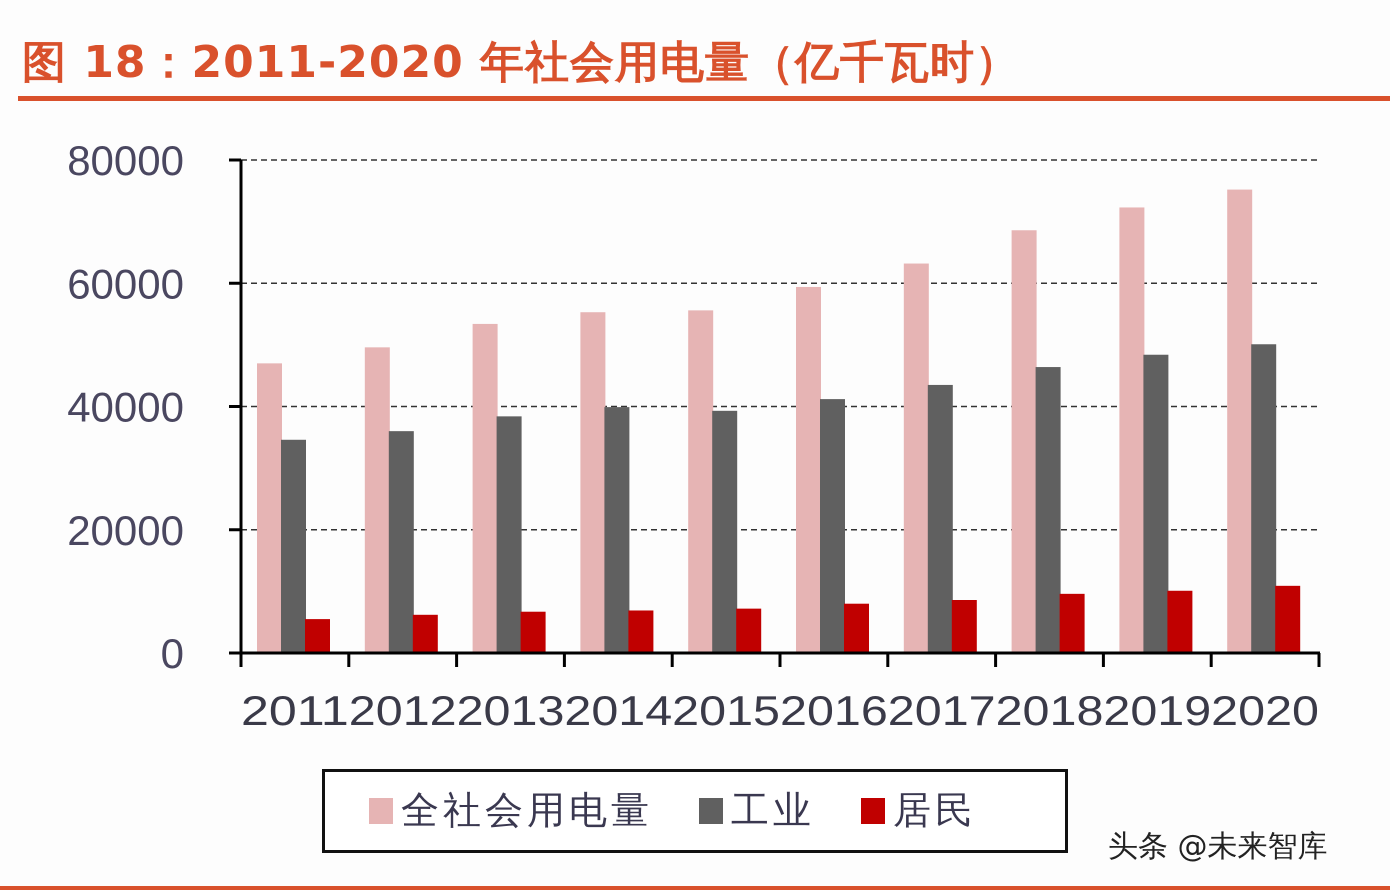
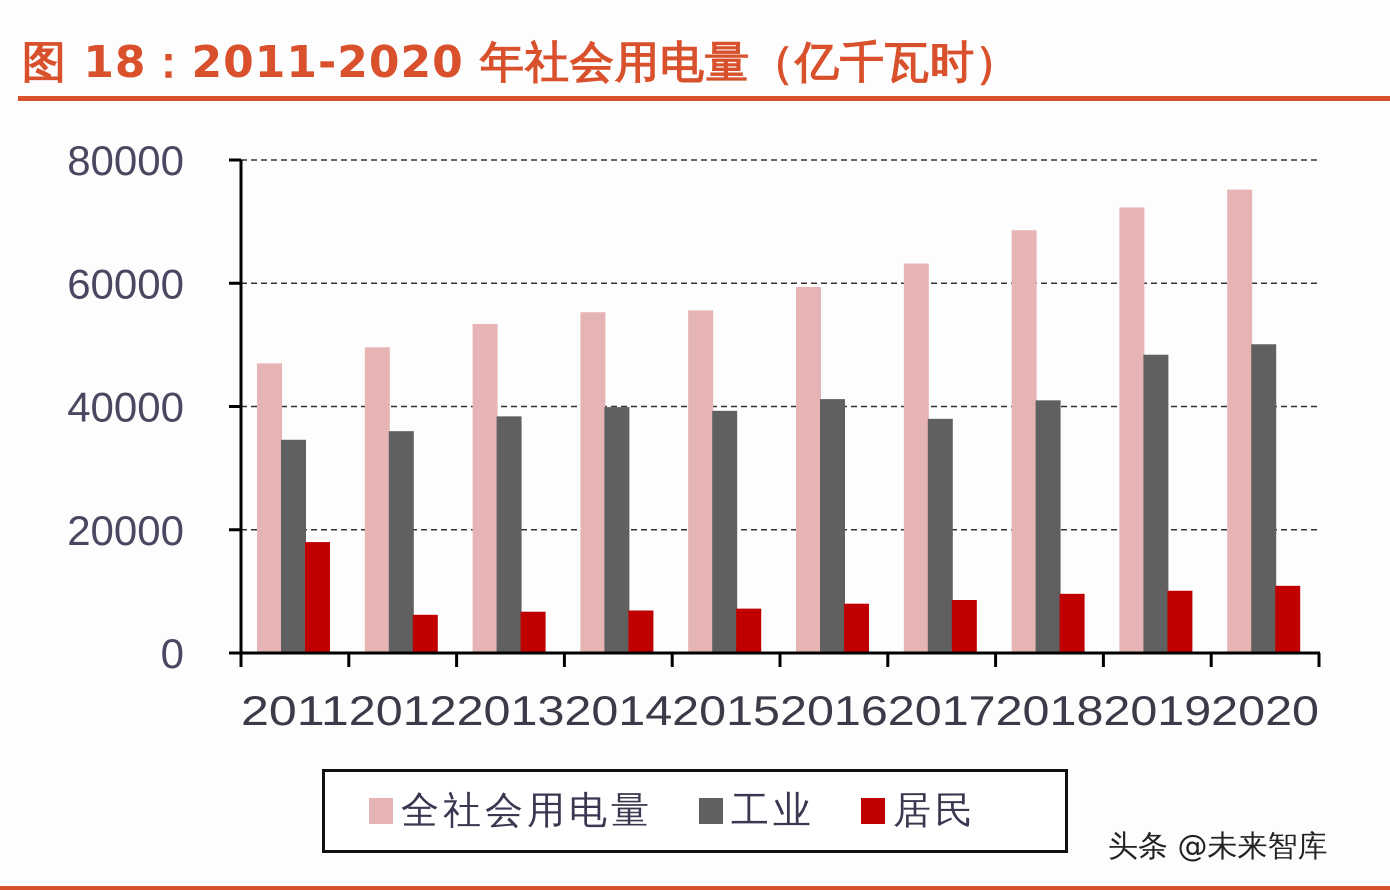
居民/2011: 6000 -> 18000
工业/2017: 44000 -> 38000
工业/2018: 46000 -> 41000
